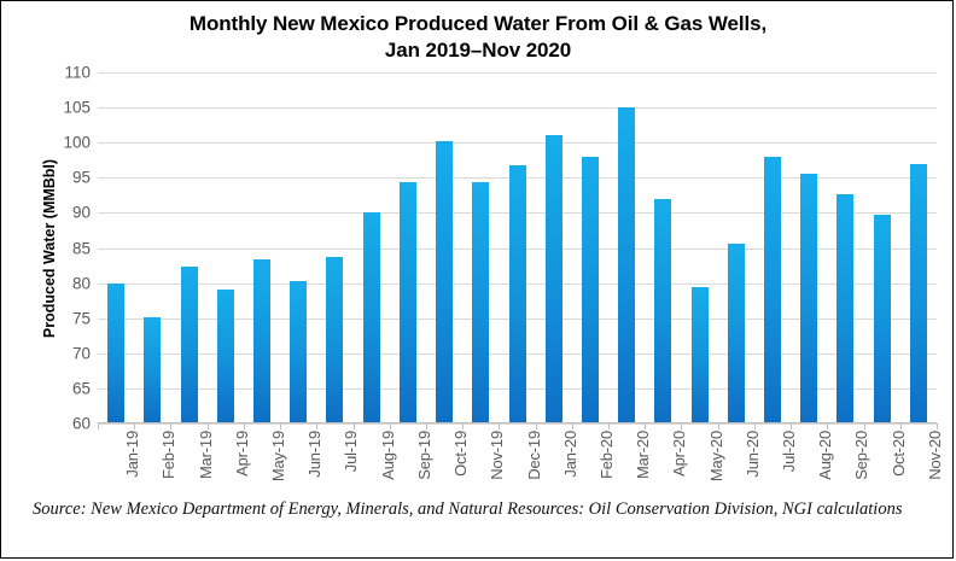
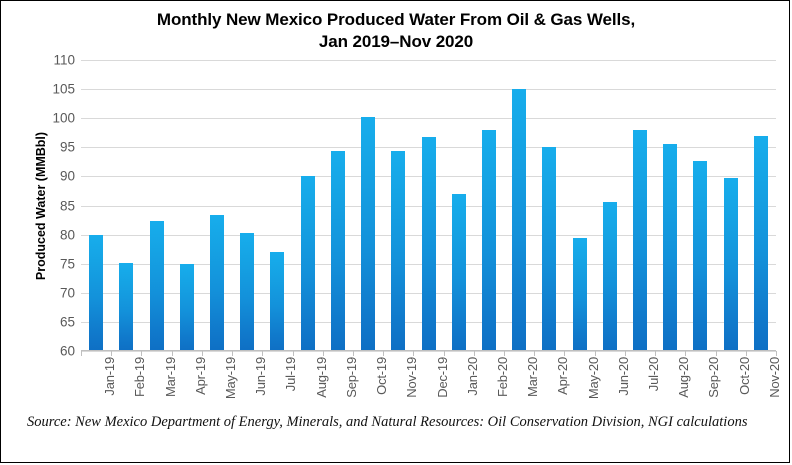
Apr-19: 79 -> 75
Jul-19: 84 -> 77
Jan-20: 101 -> 87
Apr-20: 92 -> 95
